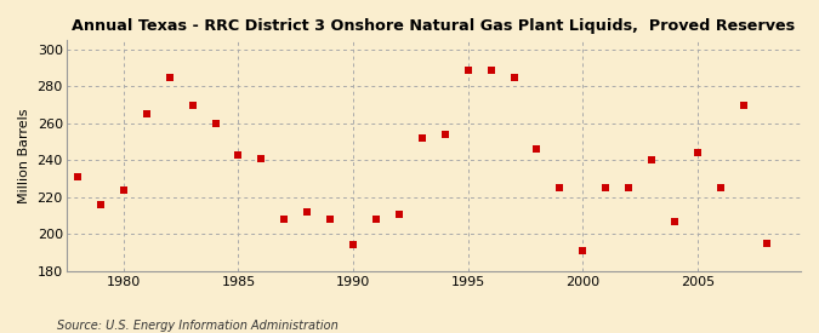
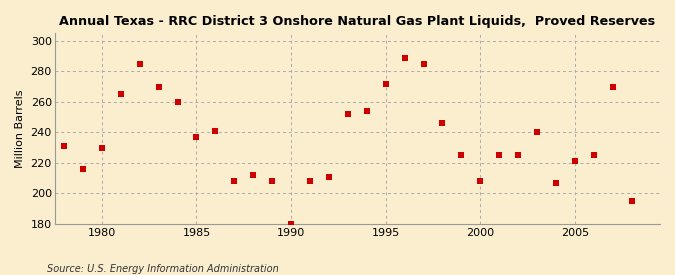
1980: 224 -> 230
1985: 243 -> 237
1990: 194 -> 180
1995: 289 -> 272
2000: 191 -> 208
2005: 244 -> 221
